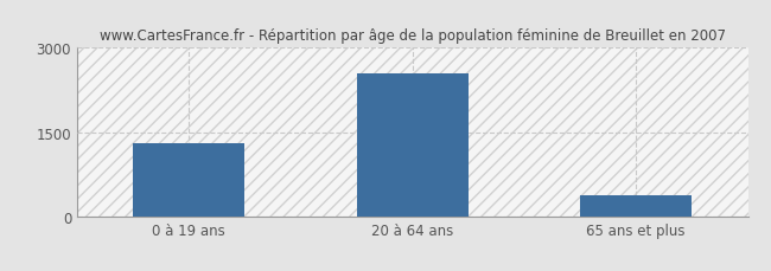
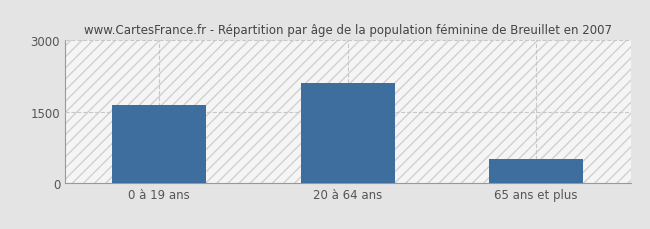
0 à 19 ans: 1300 -> 1650
20 à 64 ans: 2550 -> 2100
65 ans et plus: 370 -> 500
